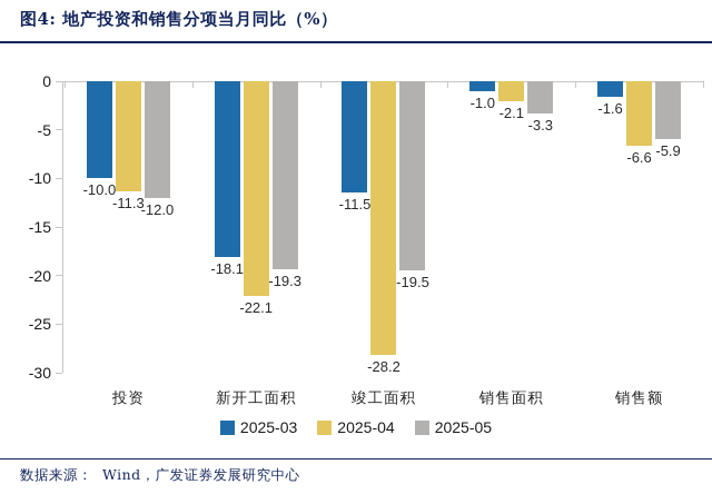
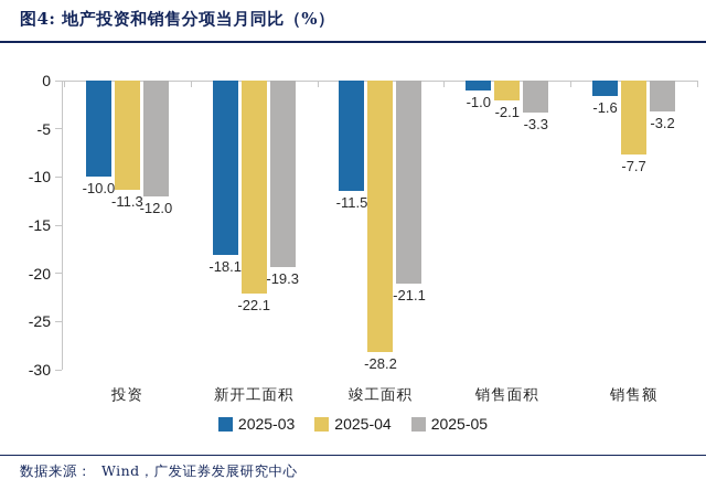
2025-05/竣工面积: -19.5 -> -21.1
2025-04/销售额: -6.6 -> -7.7
2025-05/销售额: -5.9 -> -3.2
